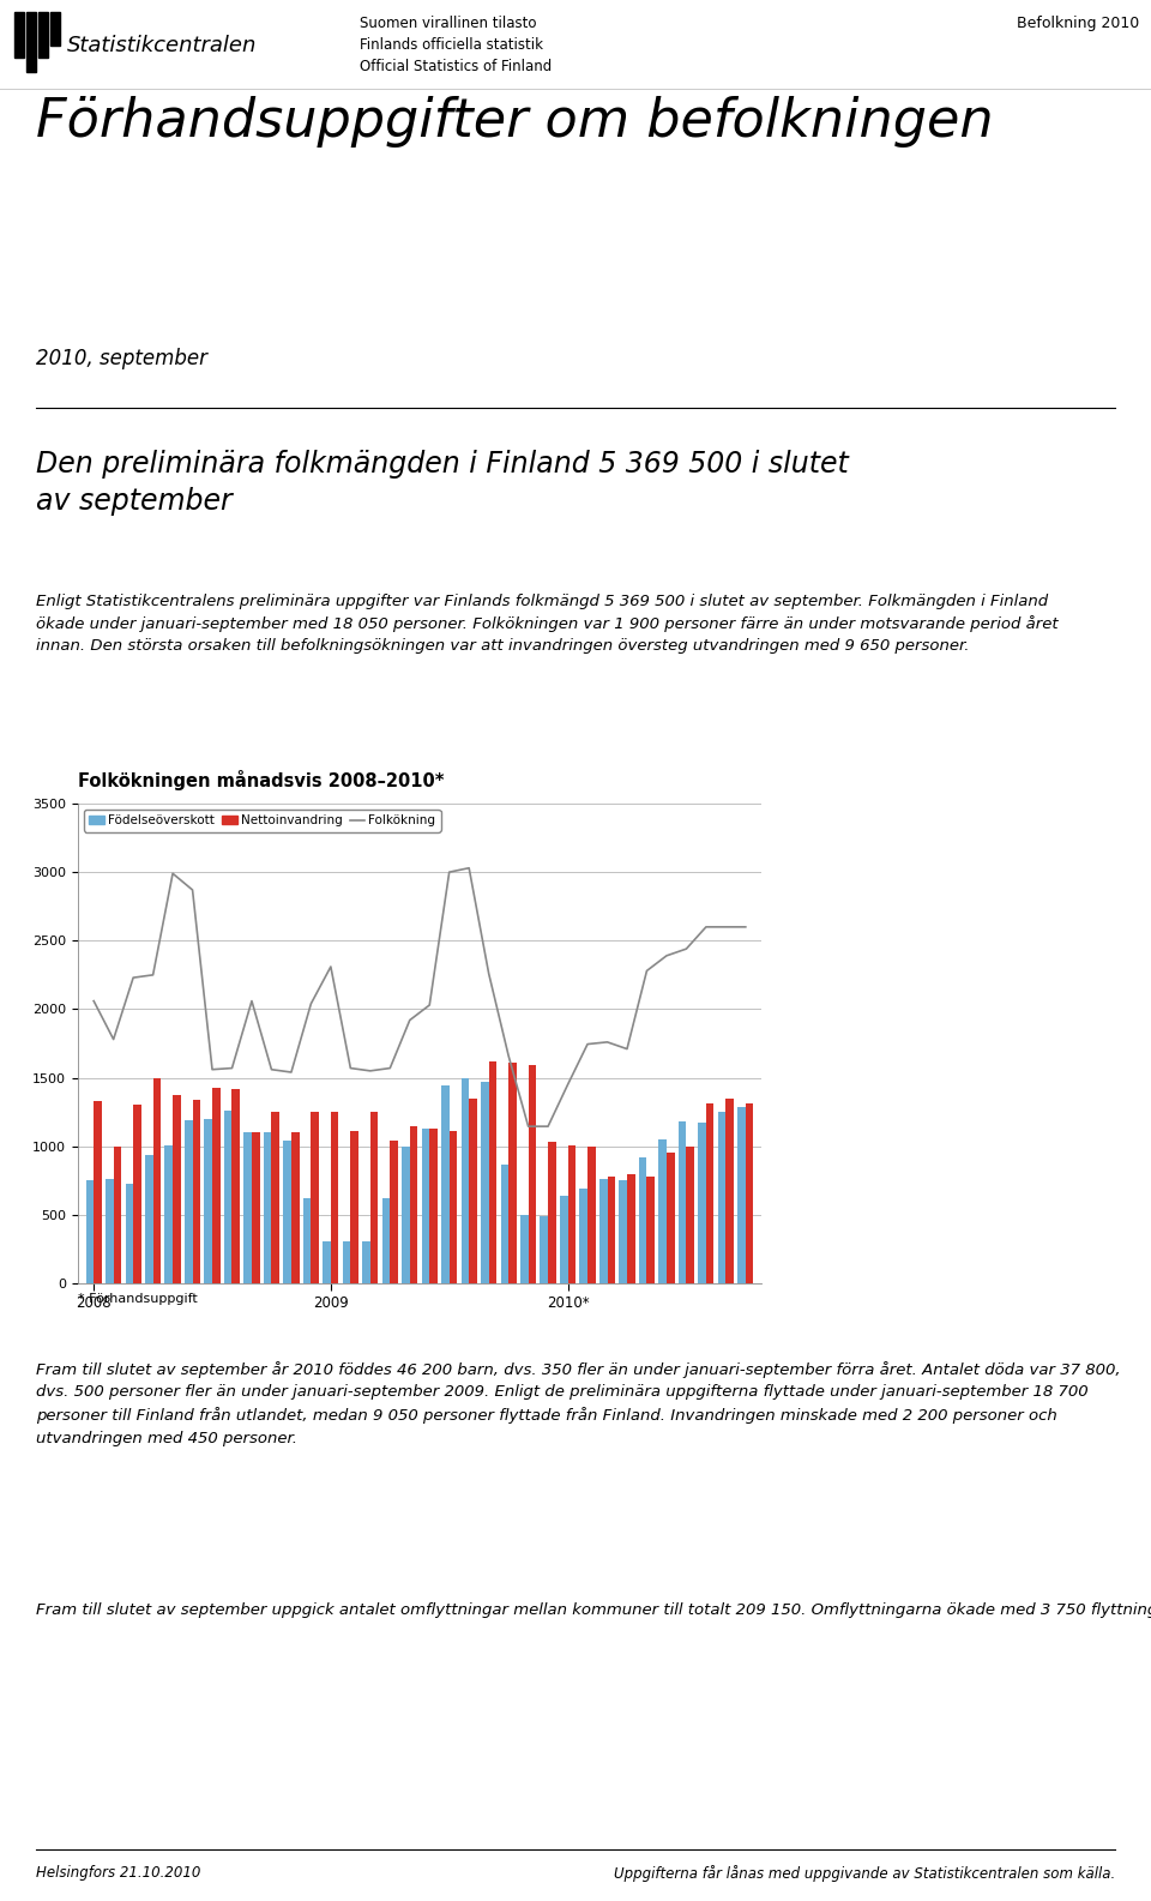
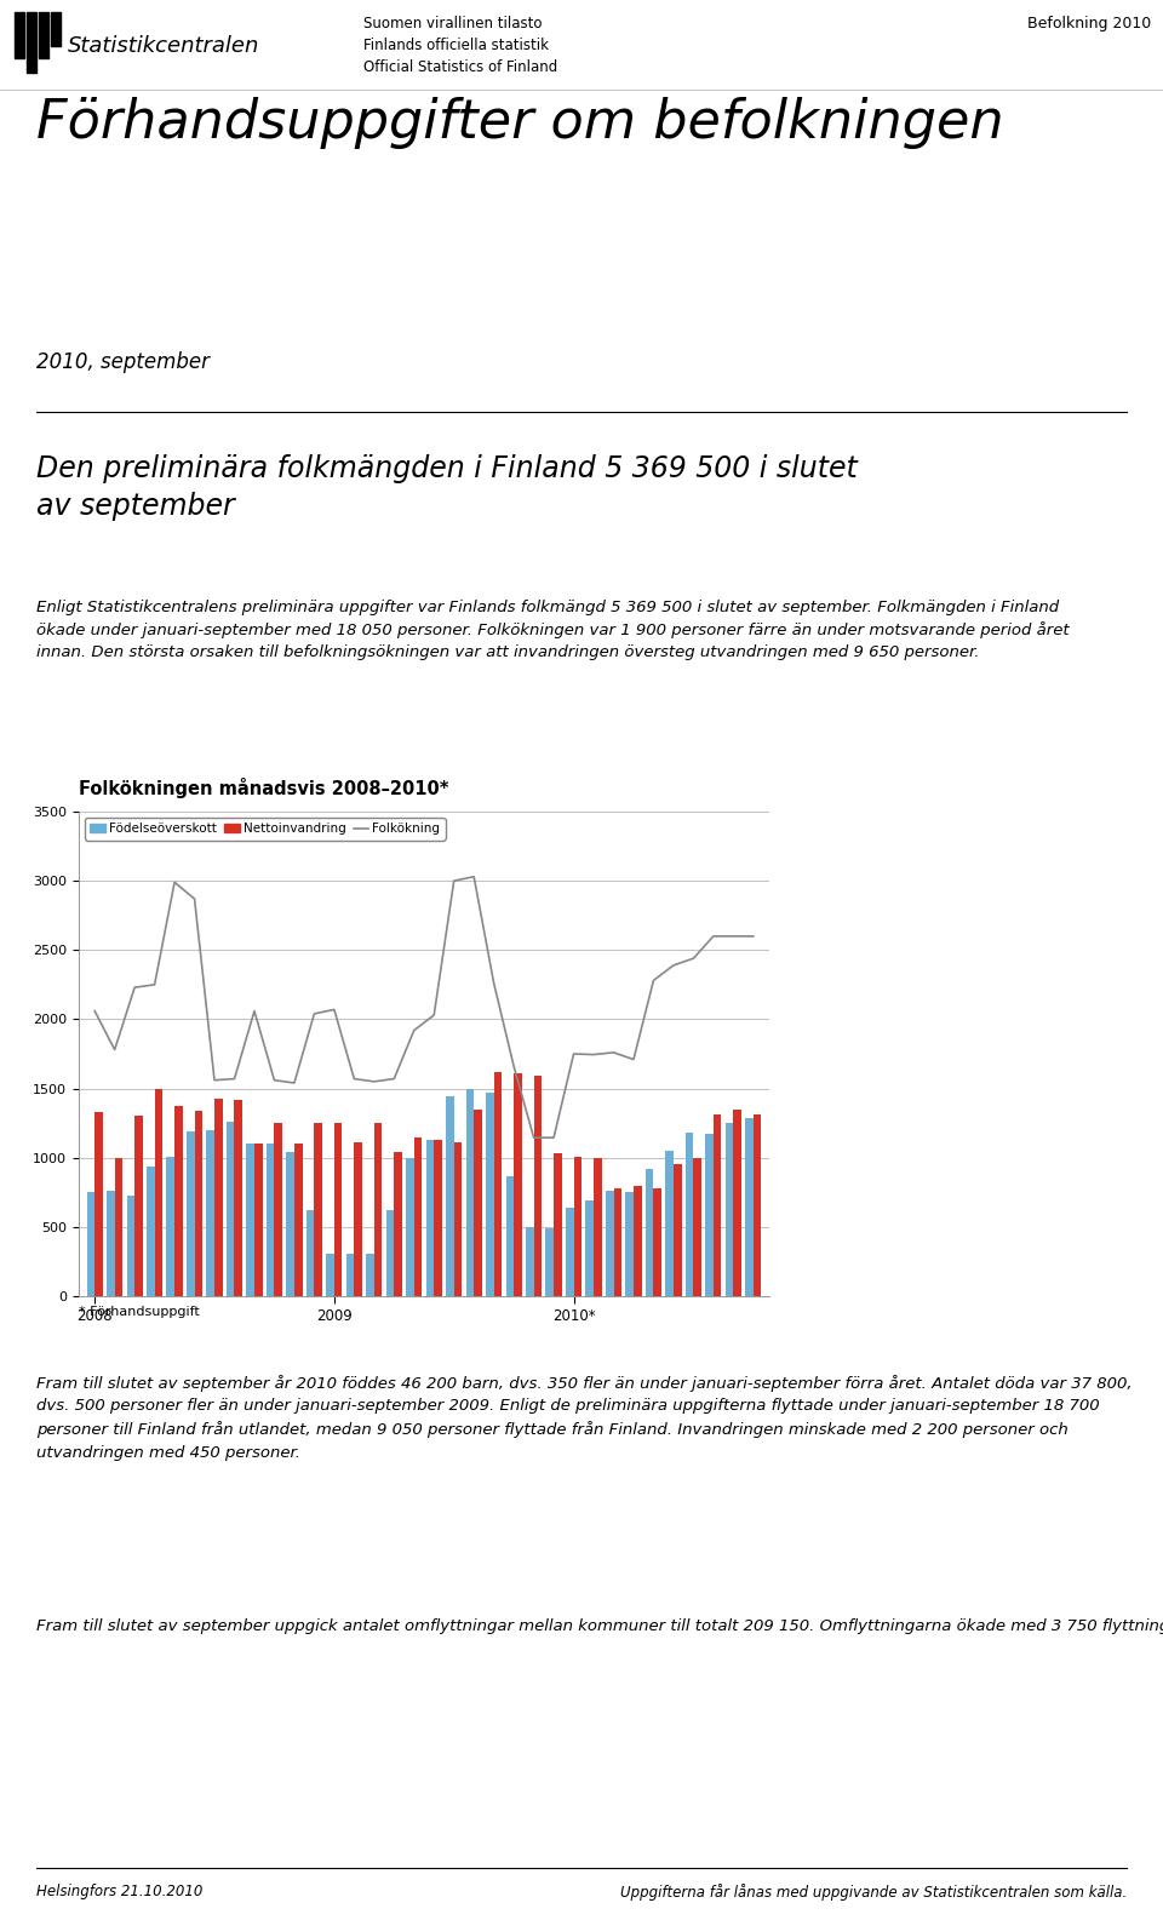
Folkökning/2009: 2310 -> 2070
Folkökning/2010*: 1450 -> 1750
